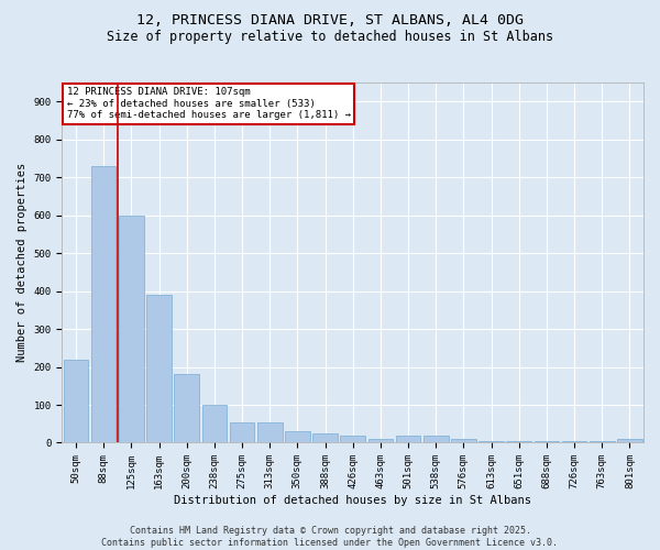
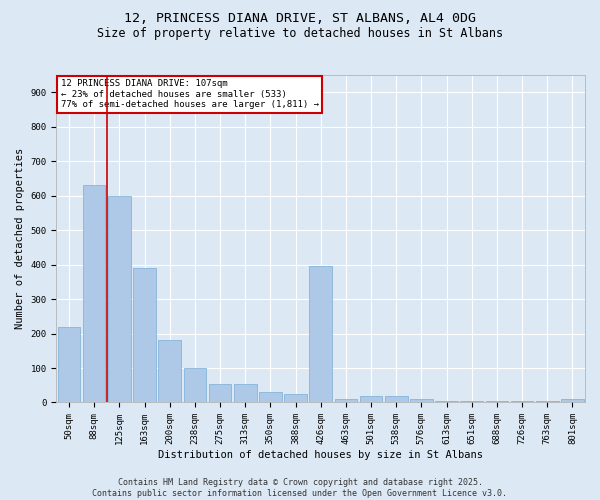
88sqm: 730 -> 630
426sqm: 20 -> 395
